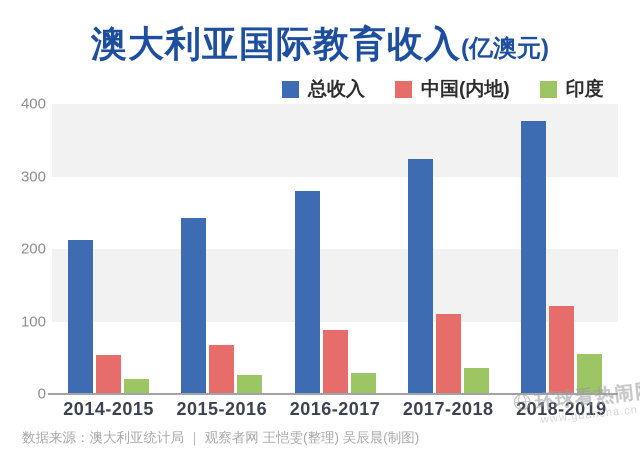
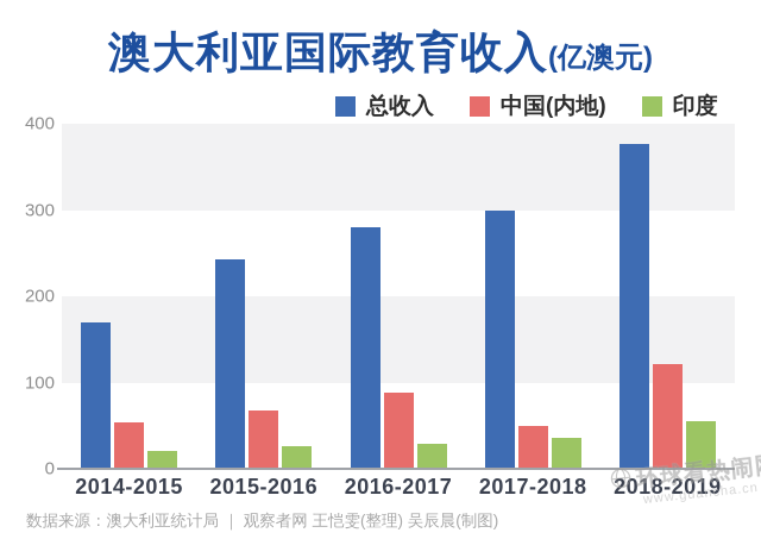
总收入/2014-2015: 210 -> 170
总收入/2017-2018: 320 -> 300
中国(内地)/2017-2018: 110 -> 50
